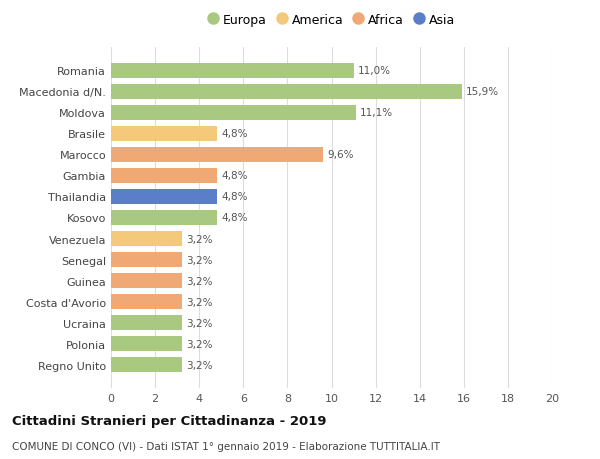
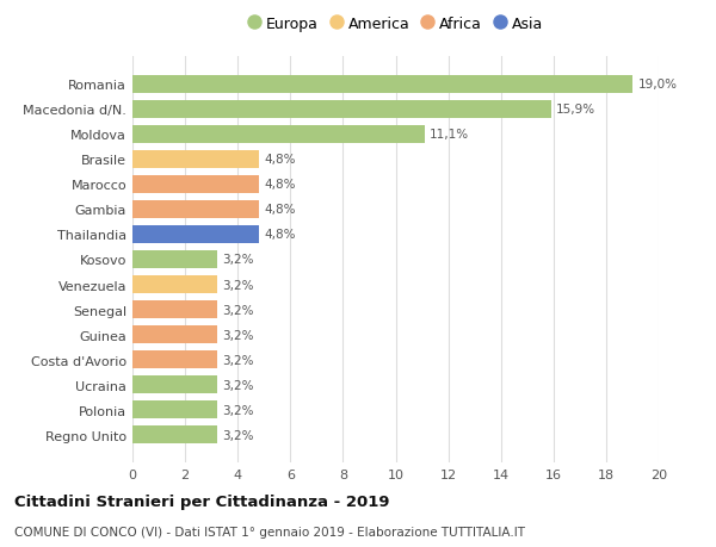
Romania: 11,0% -> 19,0%
Marocco: 9,6% -> 4,8%
Kosovo: 4,8% -> 3,2%
